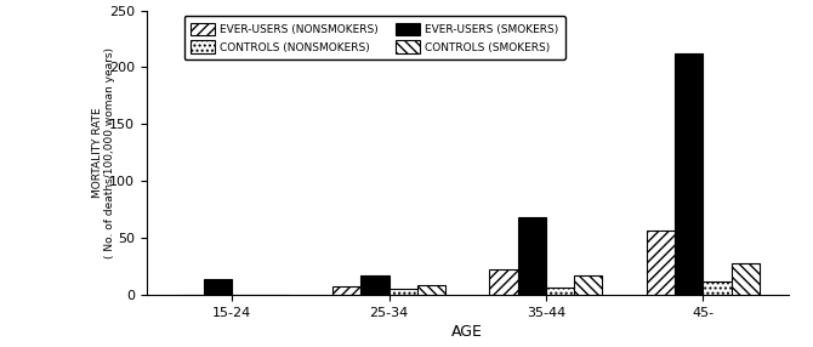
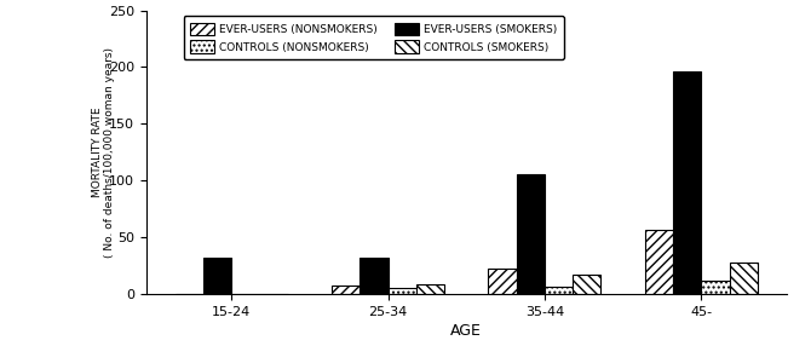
EVER-USERS (SMOKERS)/15-24: 14 -> 32
EVER-USERS (SMOKERS)/25-34: 17 -> 32
EVER-USERS (SMOKERS)/35-44: 68 -> 106
EVER-USERS (SMOKERS)/45-: 212 -> 196
